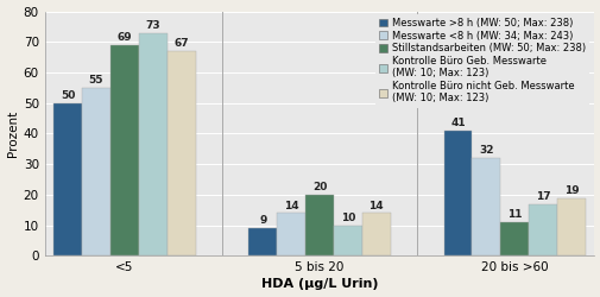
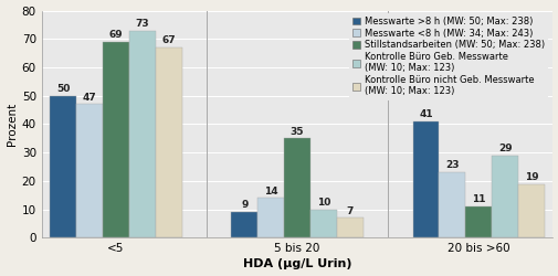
Messwarte <8 h (MW: 34; Max: 243)/<5: 55 -> 47
Stillstandsarbeiten (MW: 50; Max: 238)/5 bis 20: 20 -> 35
Kontrolle Büro nicht Geb. Messwarte (MW: 10; Max: 123)/5 bis 20: 14 -> 7
Messwarte <8 h (MW: 34; Max: 243)/20 bis >60: 32 -> 23
Kontrolle Büro Geb. Messwarte (MW: 10; Max: 123)/20 bis >60: 17 -> 29
